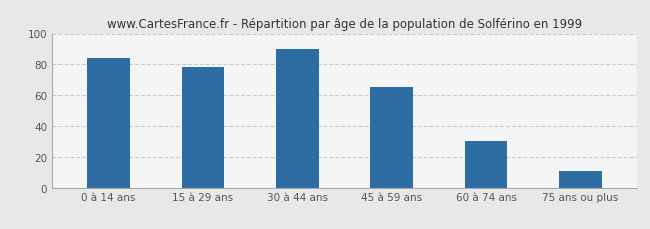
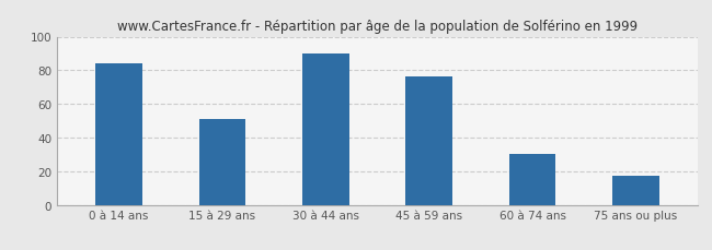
15 à 29 ans: 78 -> 51
45 à 59 ans: 65 -> 76
75 ans ou plus: 11 -> 17
